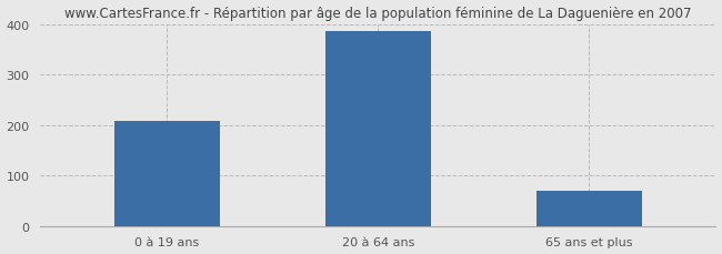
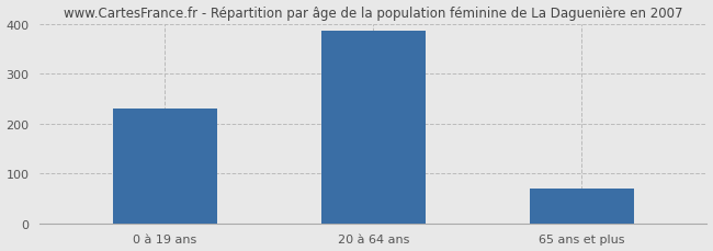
0 à 19 ans: 207 -> 230
